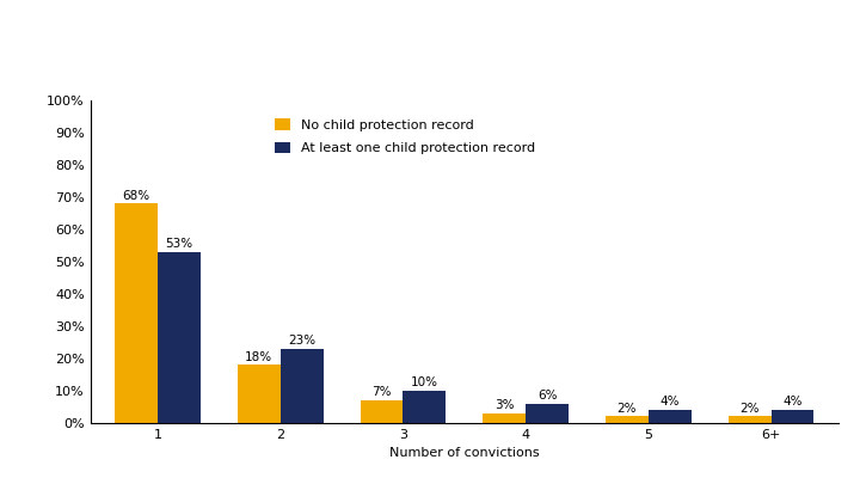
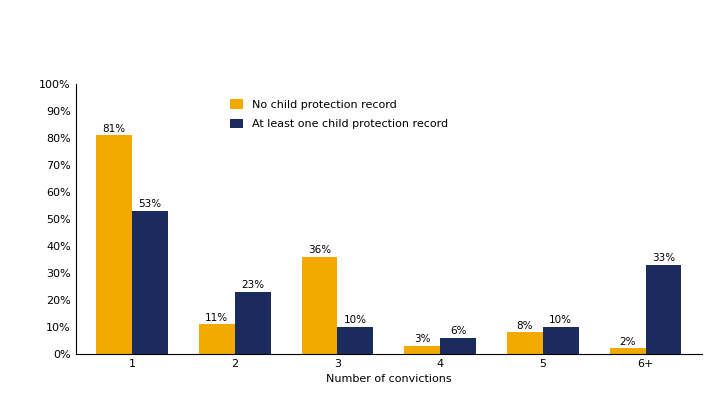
No child protection record/1: 68% -> 81%
No child protection record/2: 18% -> 11%
No child protection record/3: 7% -> 36%
No child protection record/5: 2% -> 8%
At least one child protection record/5: 4% -> 10%
At least one child protection record/6+: 4% -> 33%
